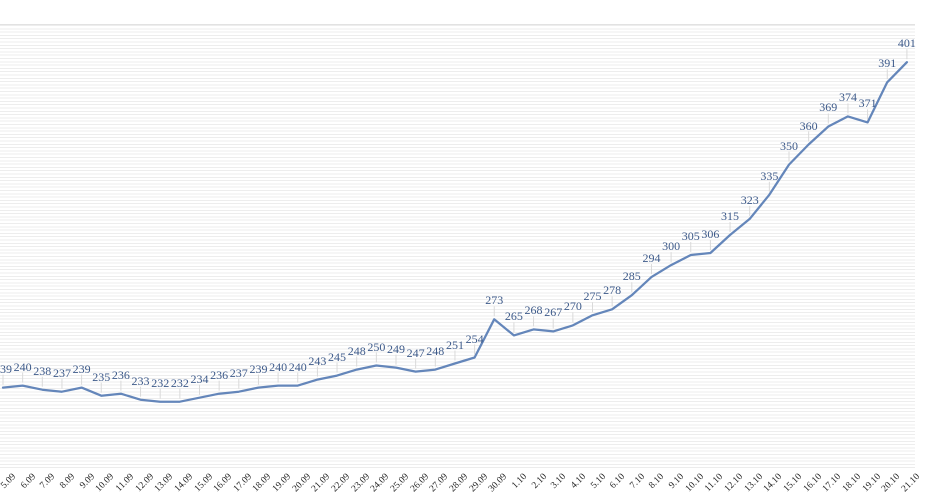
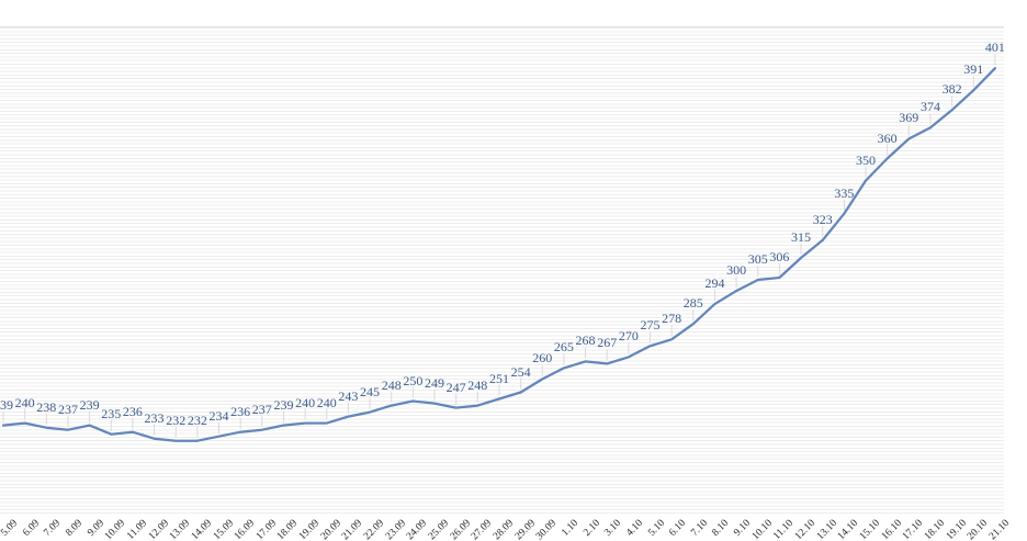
30.09: 273 -> 260
19.10: 371 -> 382
